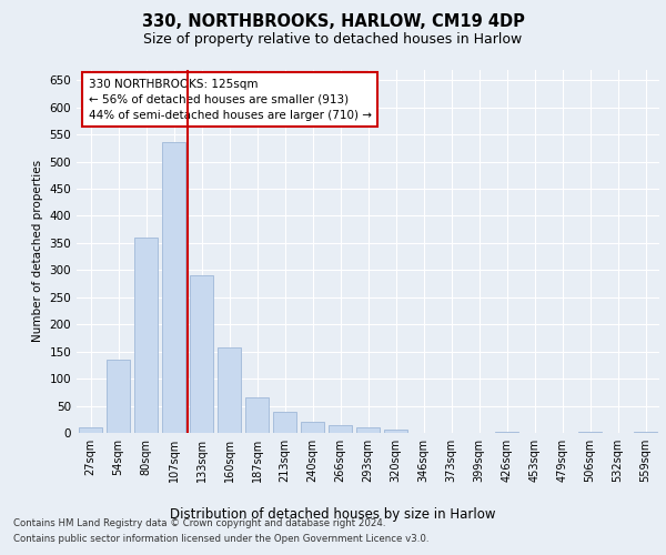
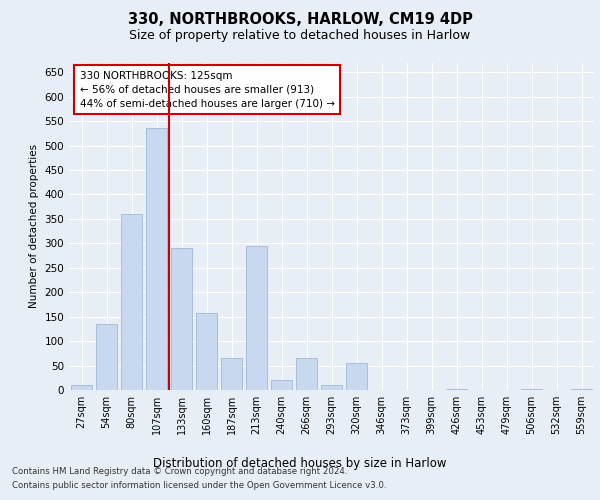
213sqm: 38 -> 295
266sqm: 15 -> 65
320sqm: 7 -> 55
